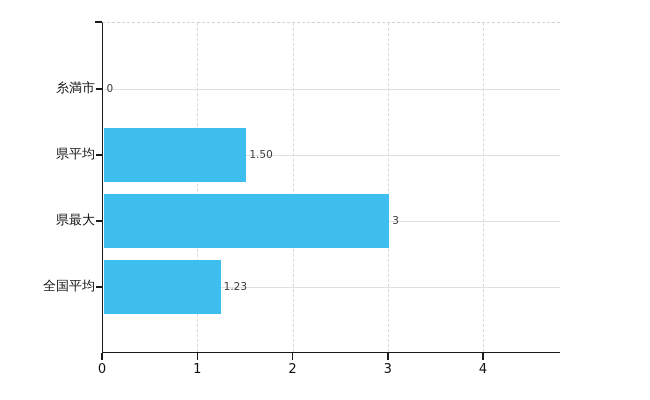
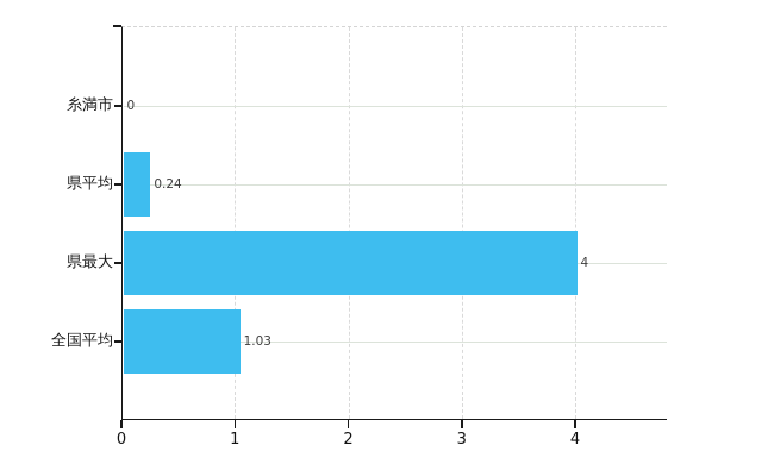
県平均: 1.50 -> 0.24
県最大: 3 -> 4
全国平均: 1.23 -> 1.03
